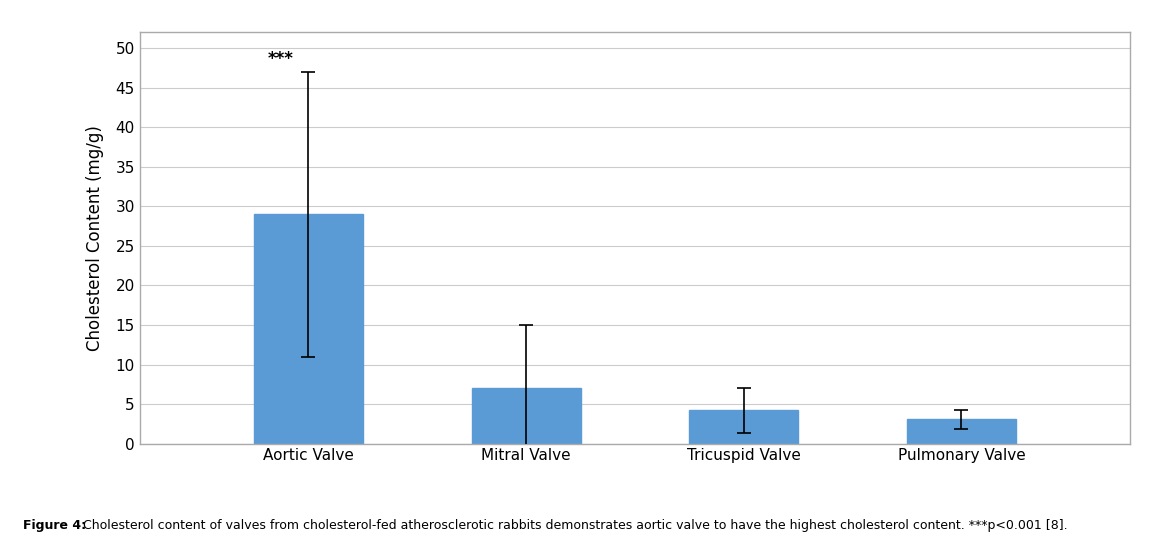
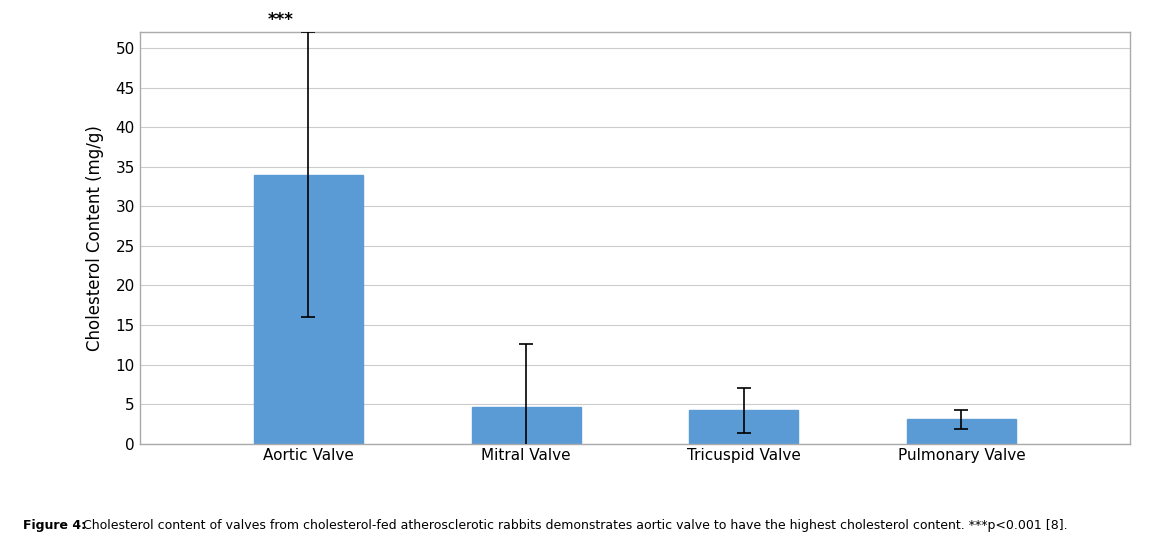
Aortic Valve: 29.0 -> 34.0
Mitral Valve: 7.0 -> 4.6
